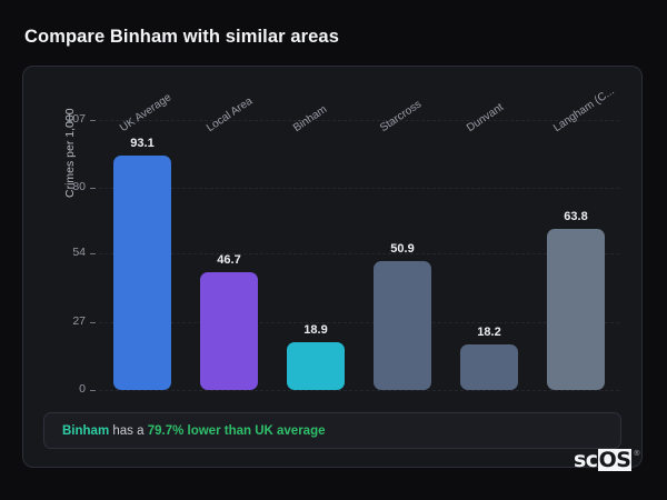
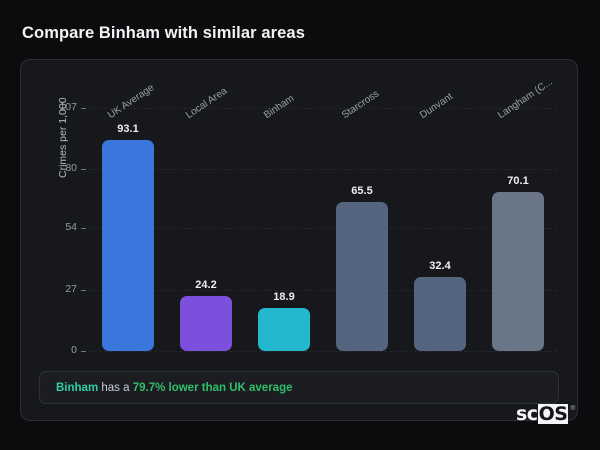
Local Area: 46.7 -> 24.2
Starcross: 50.9 -> 65.5
Dunvant: 18.2 -> 32.4
Langham (C...: 63.8 -> 70.1
